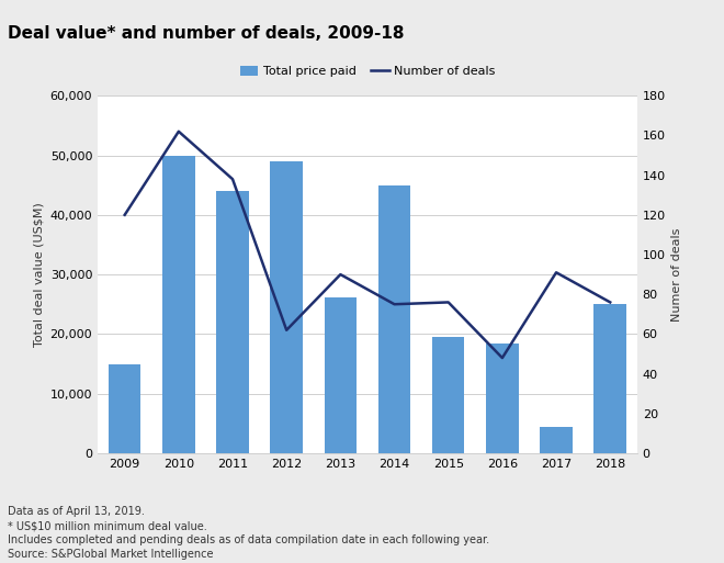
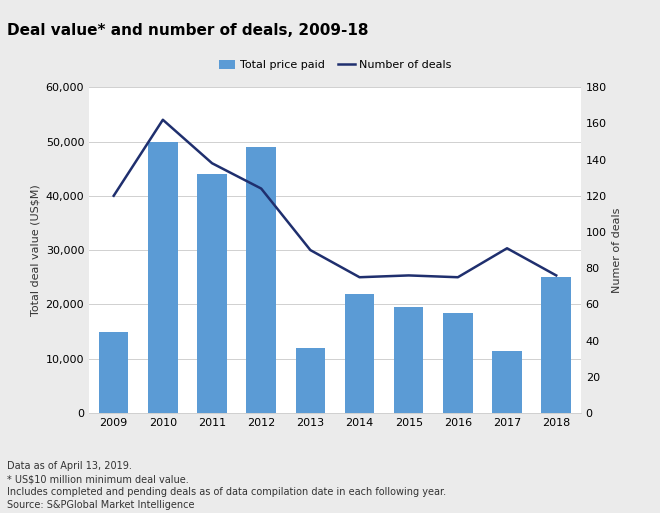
Number of deals/2012: 62 -> 124
Total price paid/2013: 26,200 -> 12,000
Total price paid/2014: 45,000 -> 22,000
Number of deals/2016: 48 -> 75
Total price paid/2017: 4,400 -> 11,500
